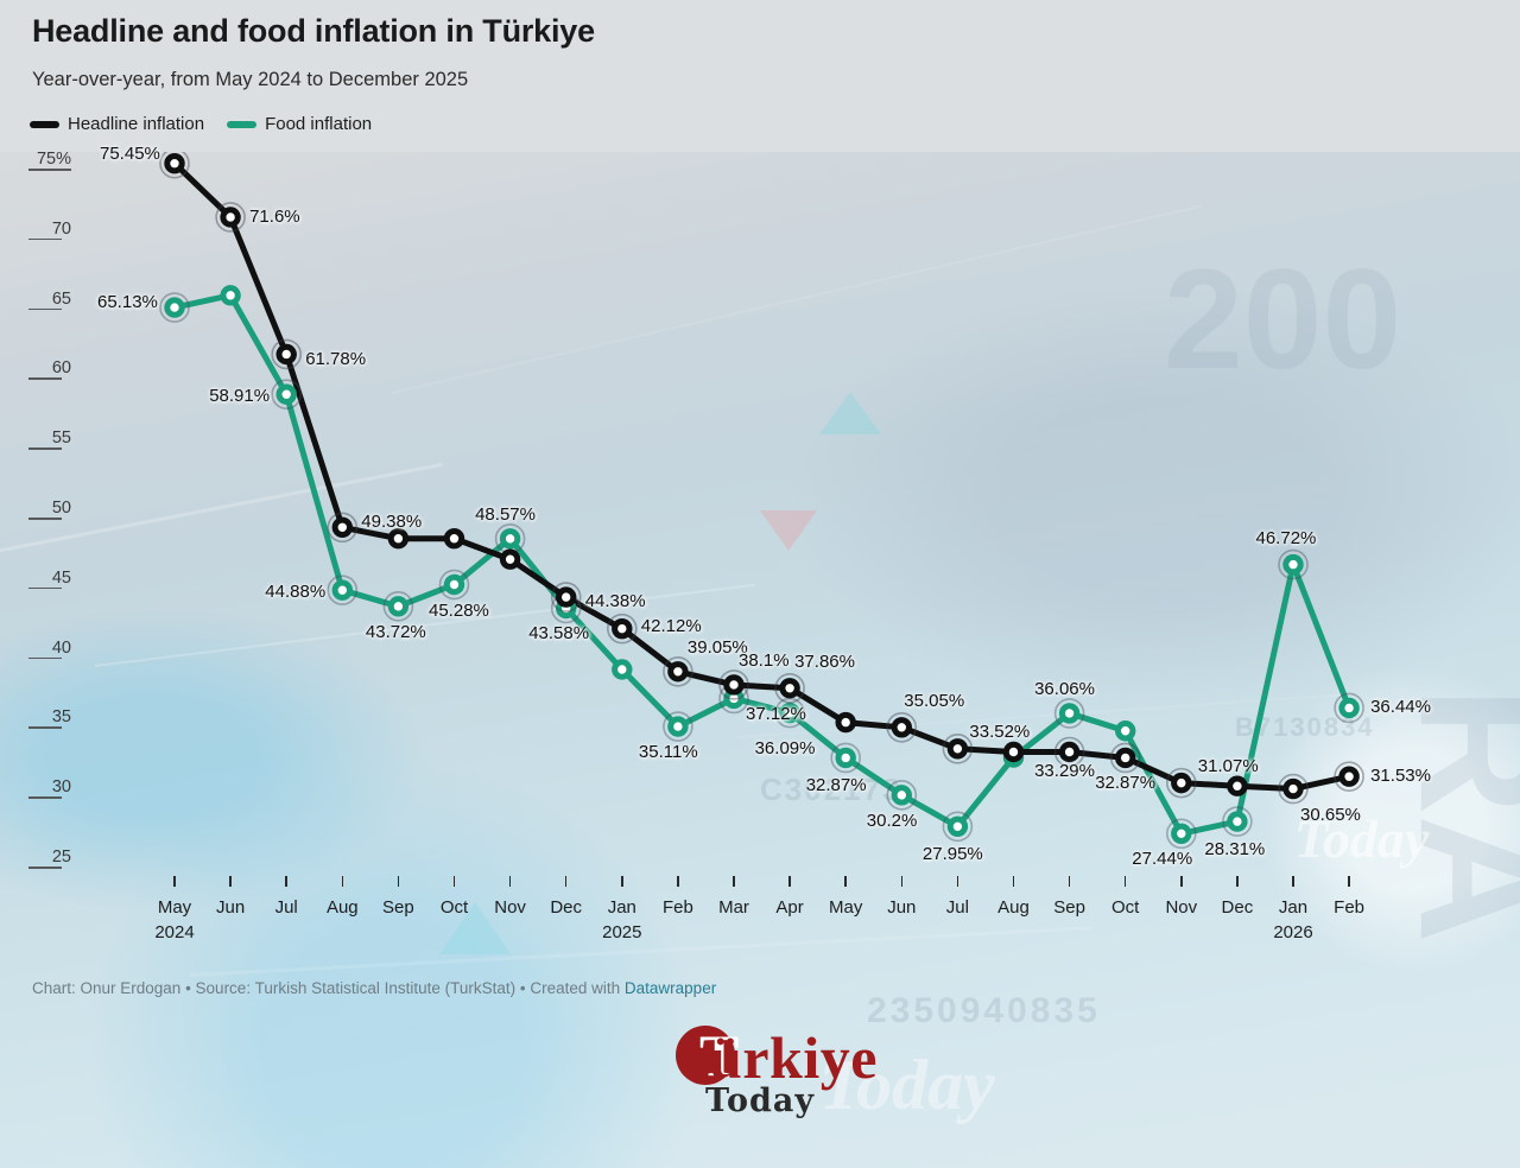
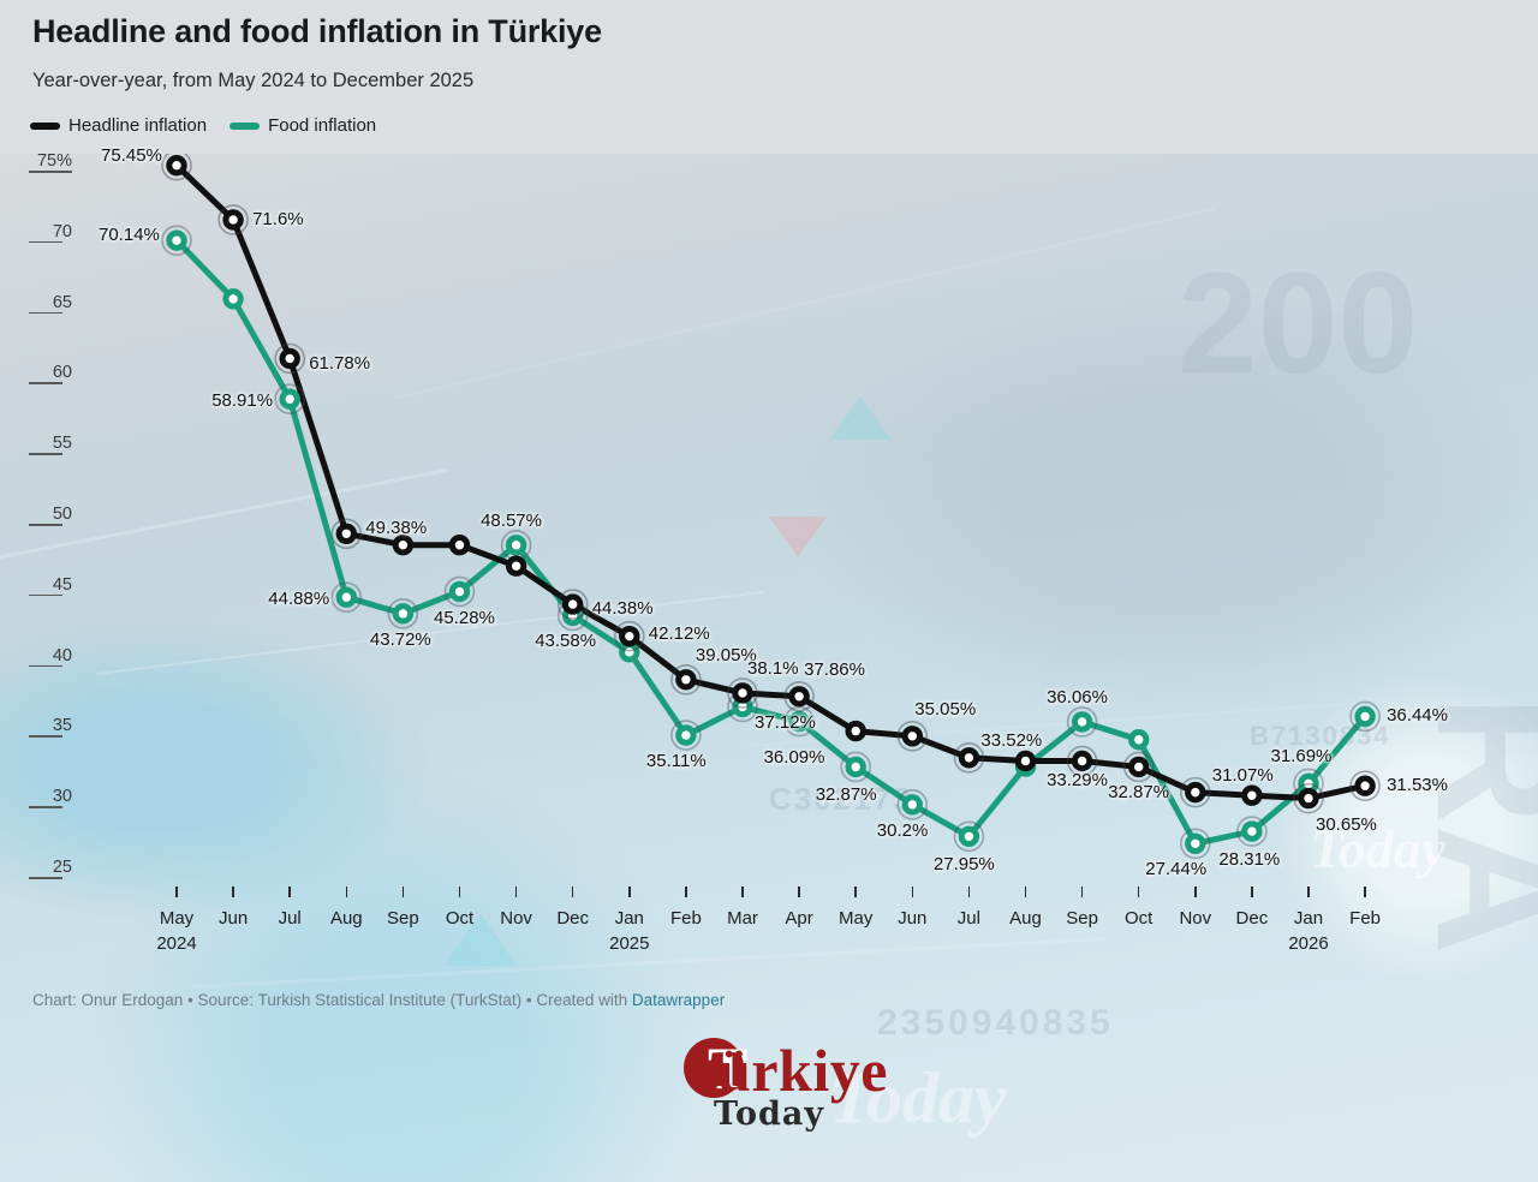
Food inflation/May 2024: 65.13% -> 70.14%
Food inflation/Jan 2025: 39.2% -> 41.0%
Food inflation/Jan 2026: 46.72% -> 31.69%
